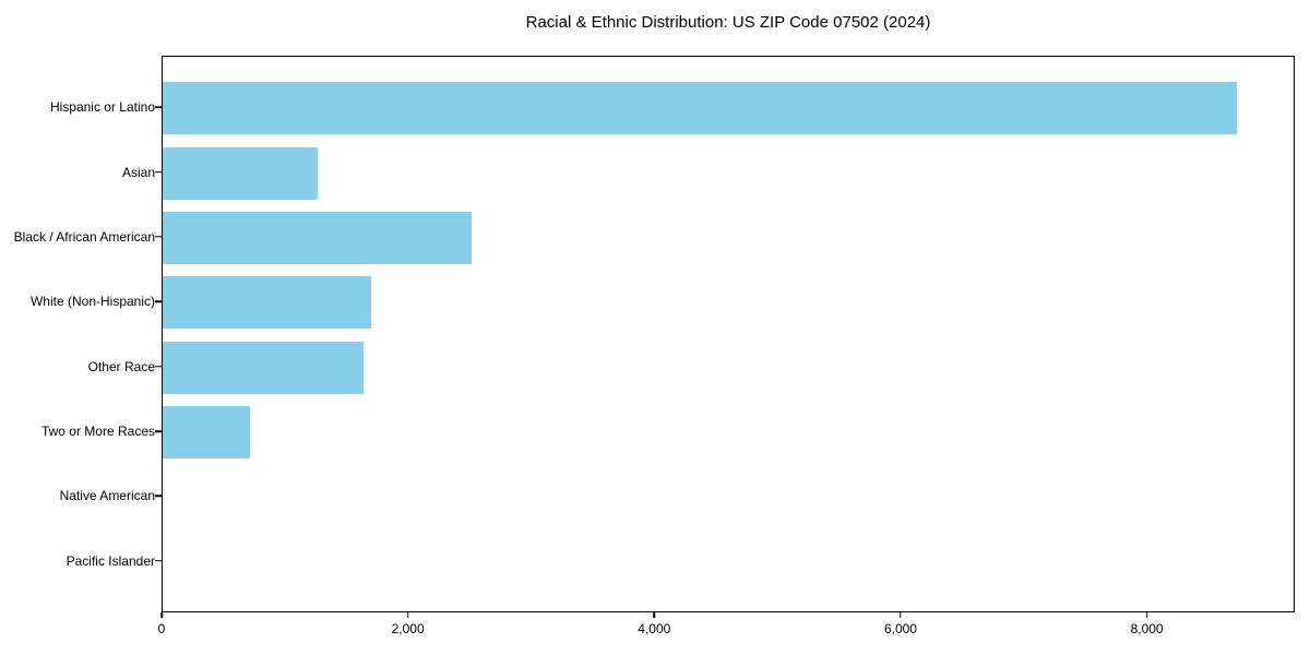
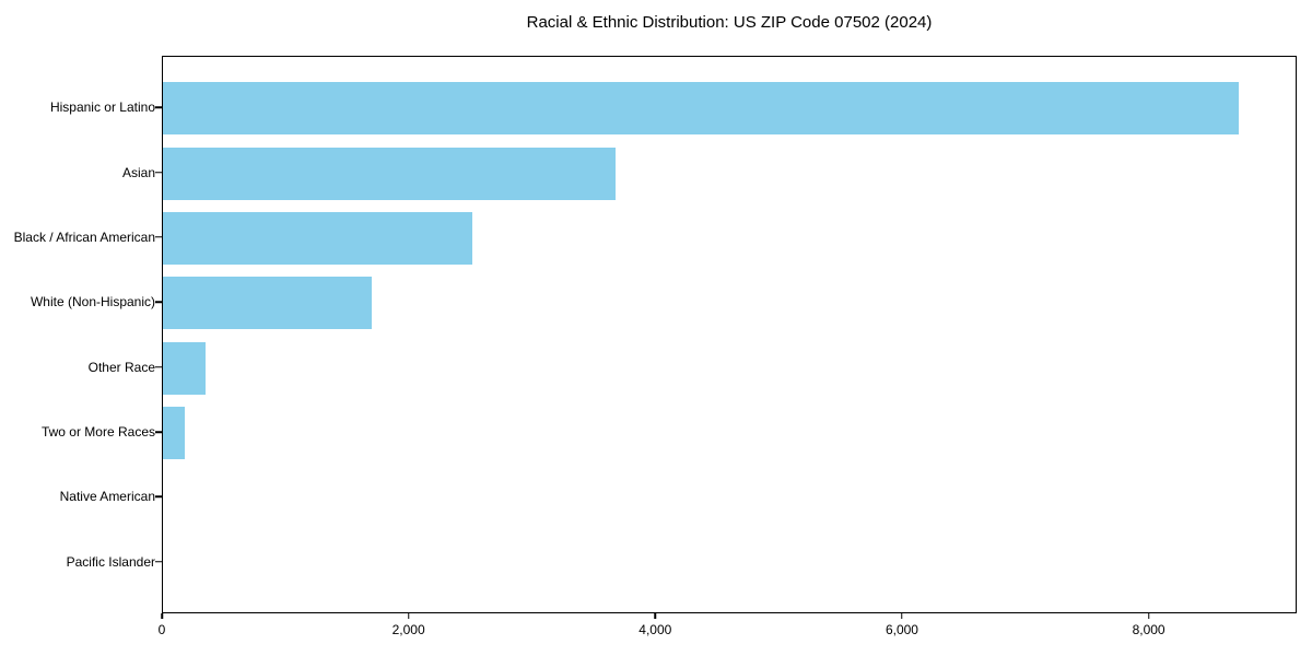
Asian: 1260 -> 3680
Other Race: 1630 -> 350
Two or More Races: 710 -> 180
